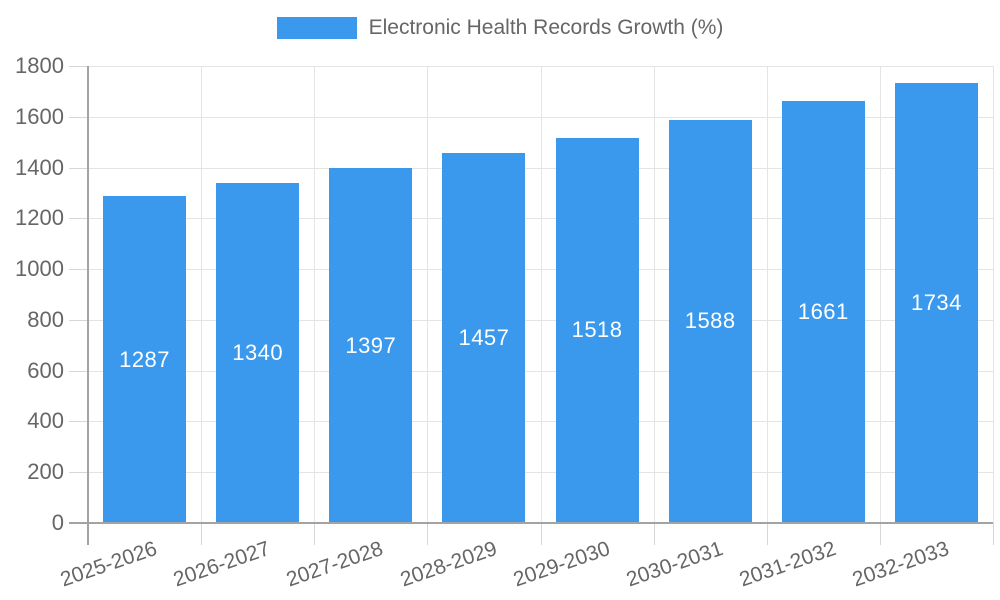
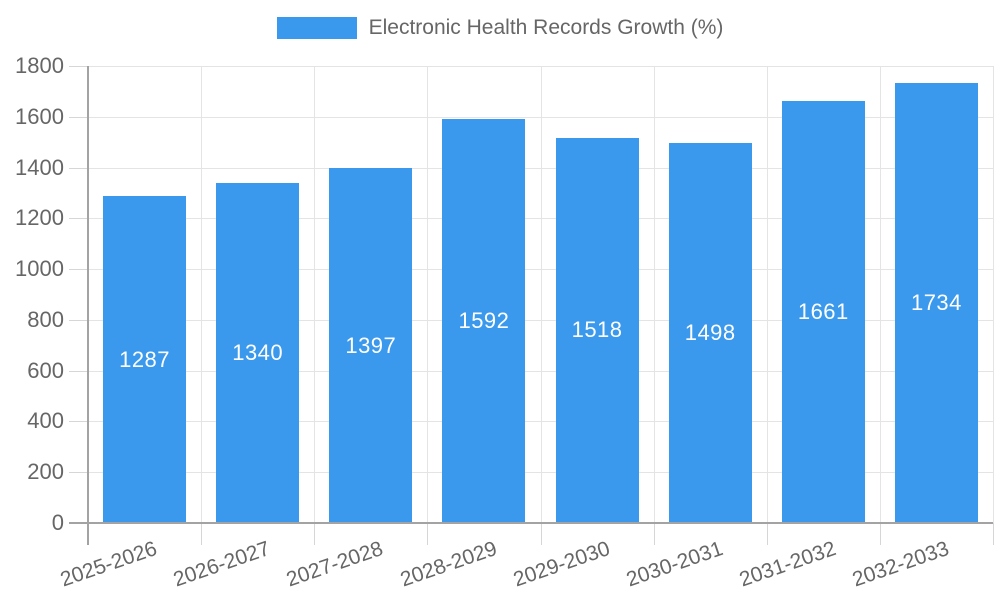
2028-2029: 1457 -> 1592
2030-2031: 1588 -> 1498
